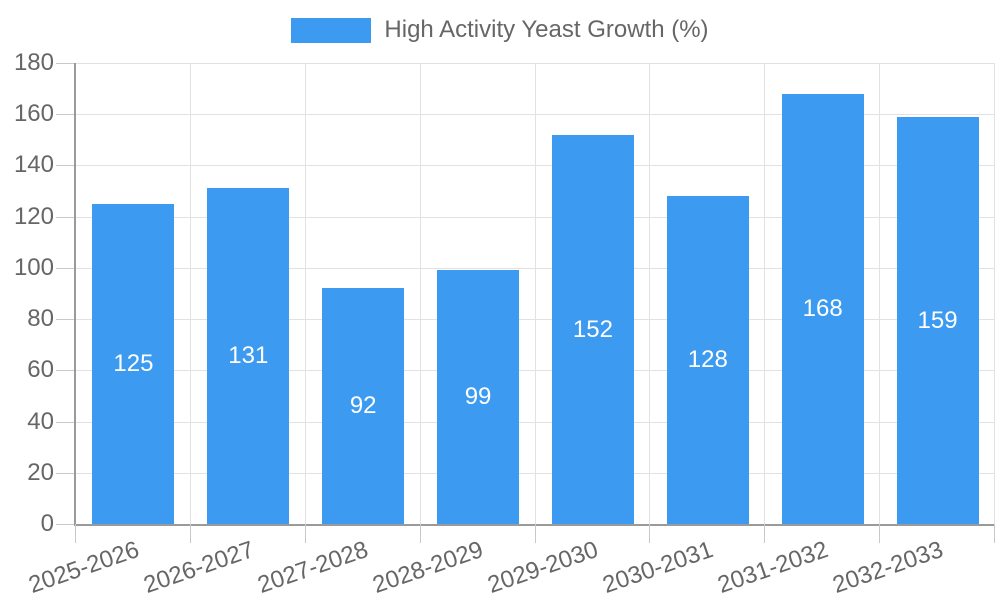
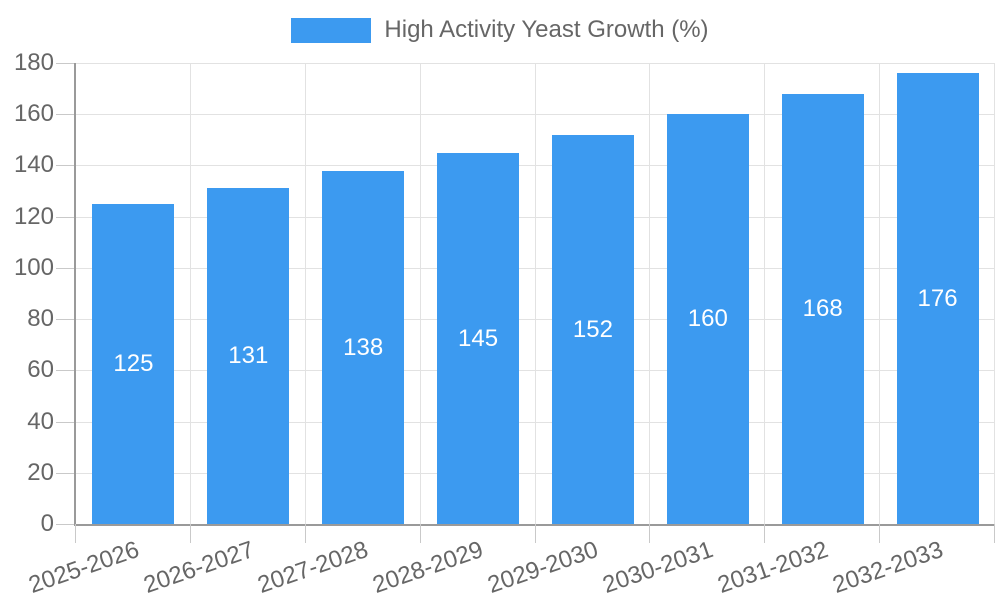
2027-2028: 92 -> 138
2028-2029: 99 -> 145
2030-2031: 128 -> 160
2032-2033: 159 -> 176
